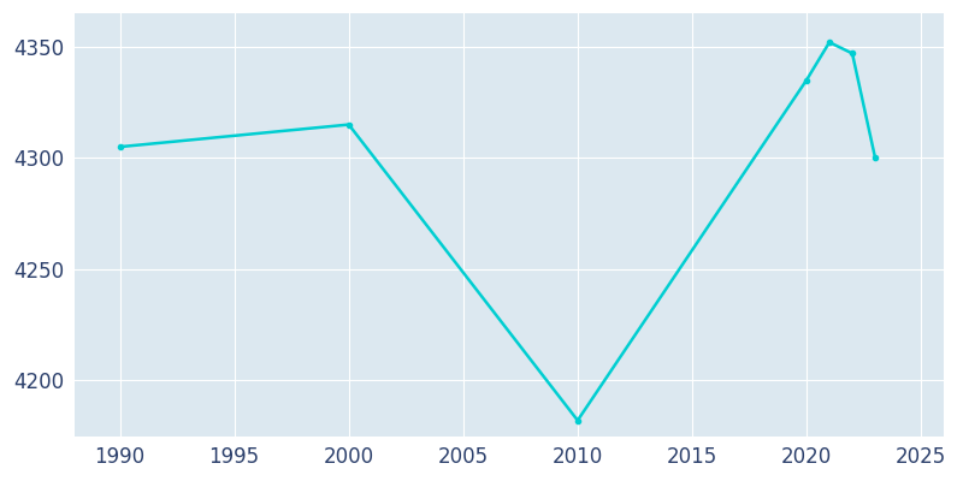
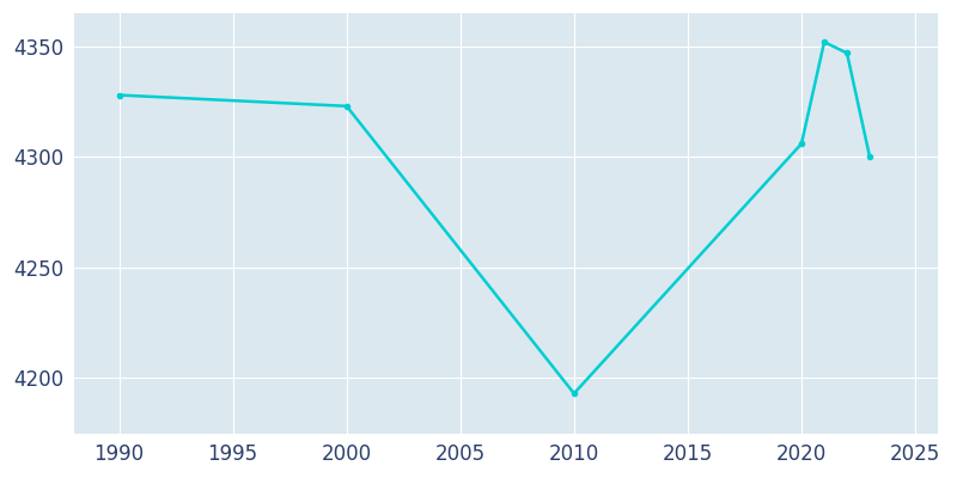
1990: 4305 -> 4328
2000: 4315 -> 4323
2010: 4182 -> 4193
2020: 4335 -> 4306
